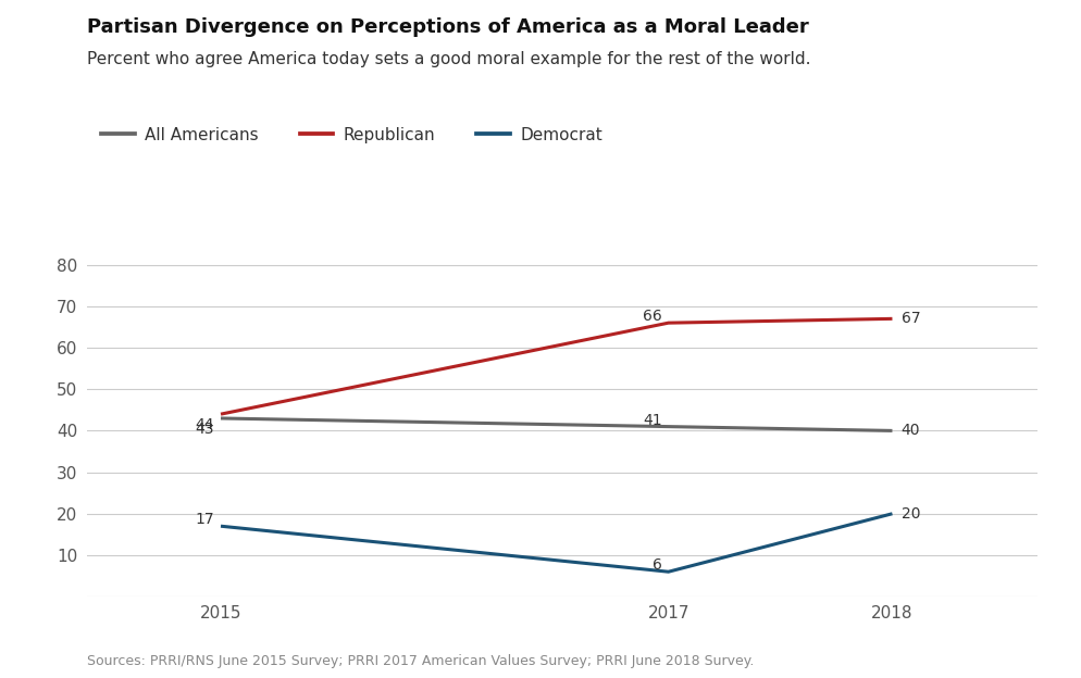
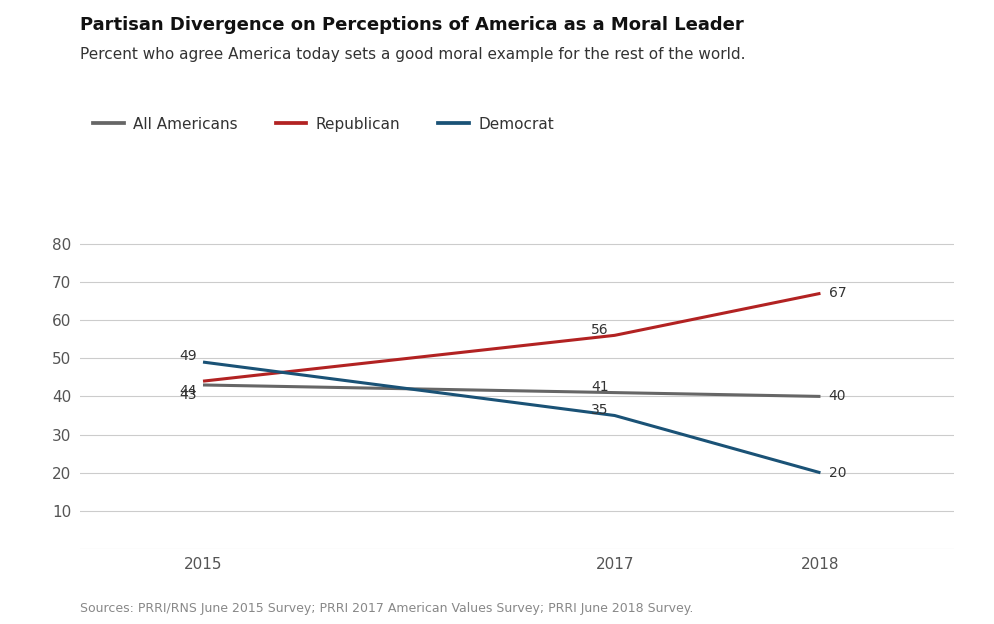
Democrat/2015: 17 -> 49
Republican/2017: 66 -> 56
Democrat/2017: 6 -> 35
